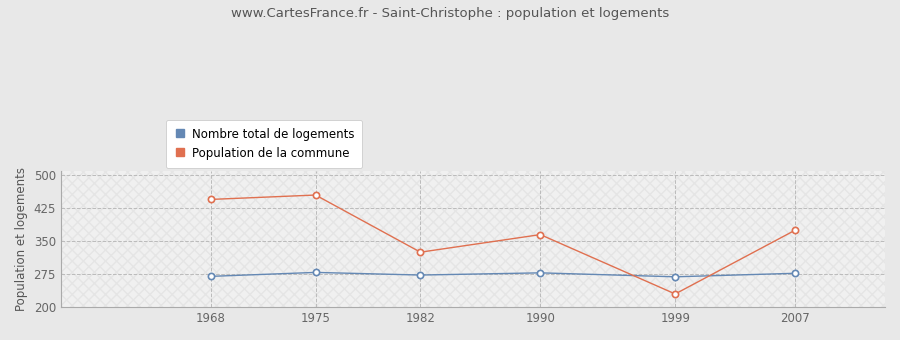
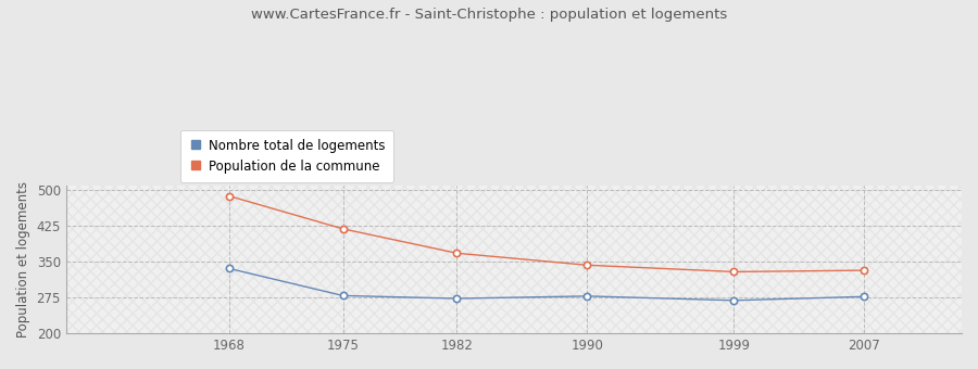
Nombre total de logements/1968: 270 -> 336
Population de la commune/1968: 445 -> 488
Population de la commune/1975: 455 -> 419
Population de la commune/1982: 325 -> 368
Population de la commune/1990: 365 -> 343
Population de la commune/1999: 230 -> 329
Population de la commune/2007: 375 -> 332
